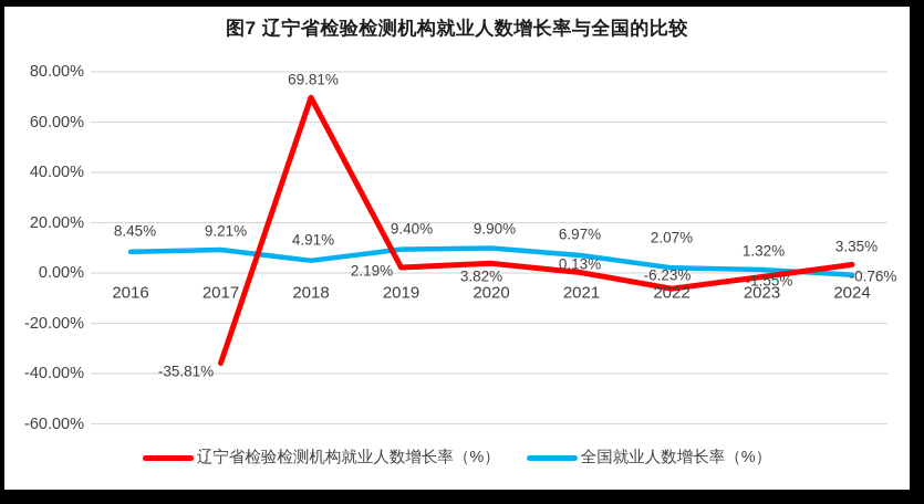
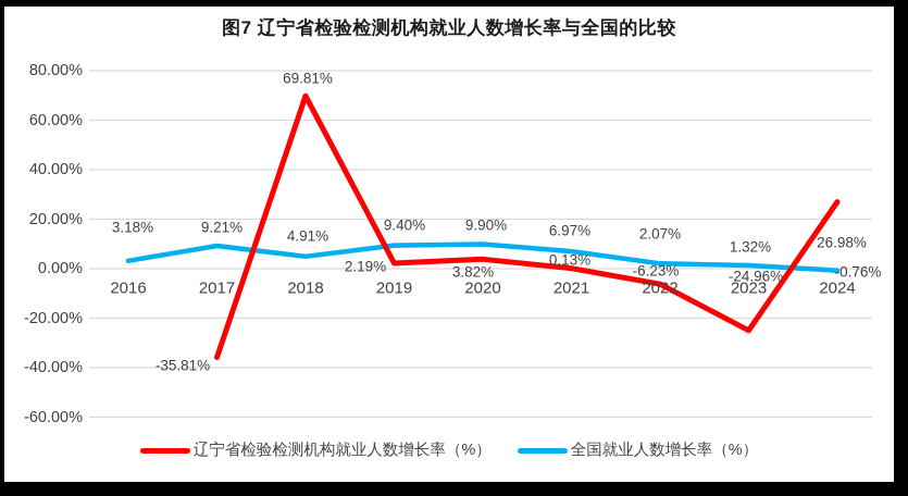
全国就业人数增长率（%）/2016: 8.45% -> 3.18%
辽宁省检验检测机构就业人数增长率（%）/2023: -1.55% -> -24.96%
辽宁省检验检测机构就业人数增长率（%）/2024: 3.35% -> 26.98%
